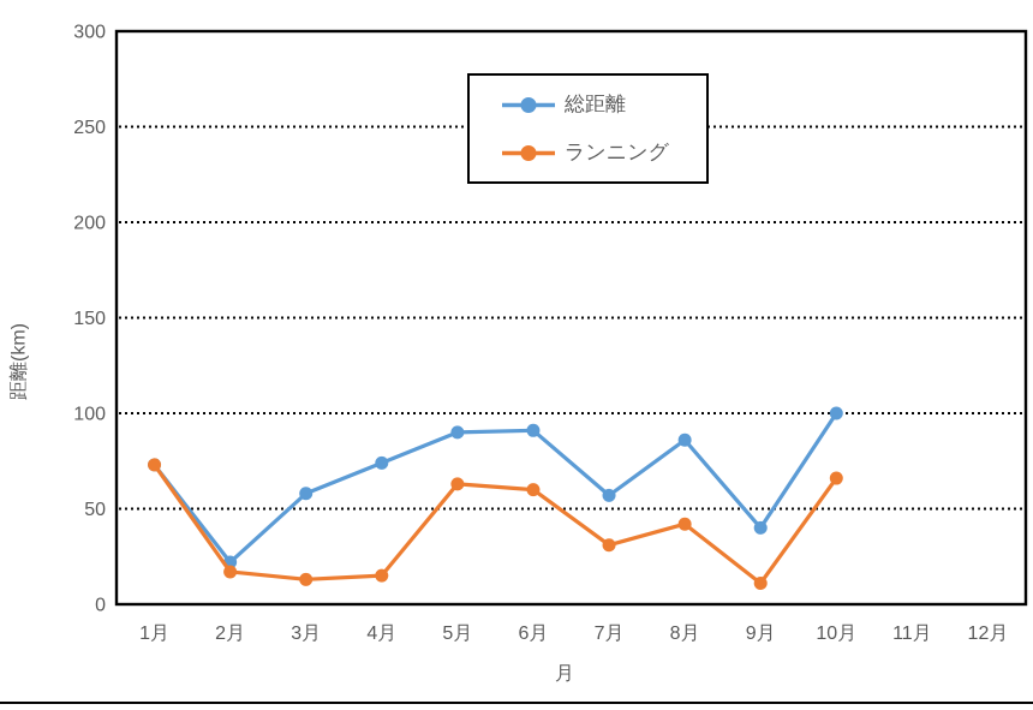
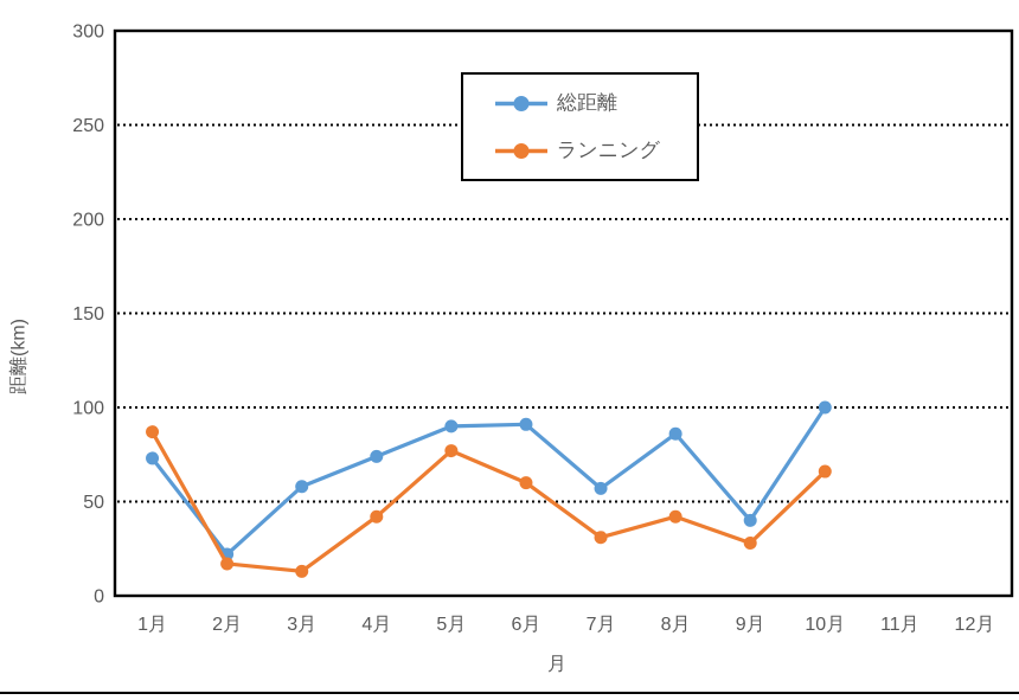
ランニング/1月: 73 -> 87
ランニング/4月: 15 -> 42
ランニング/5月: 63 -> 77
ランニング/9月: 11 -> 28
